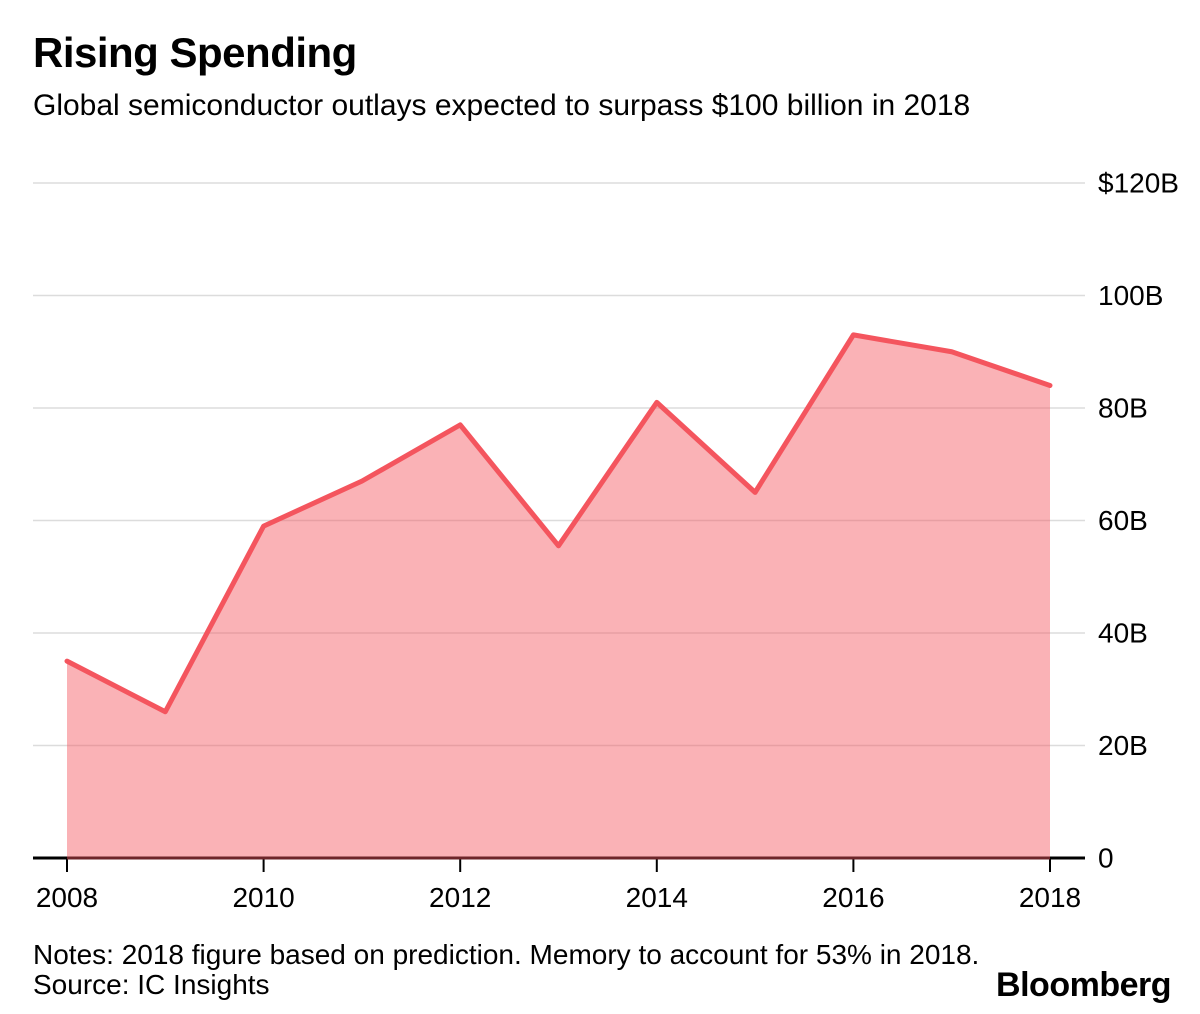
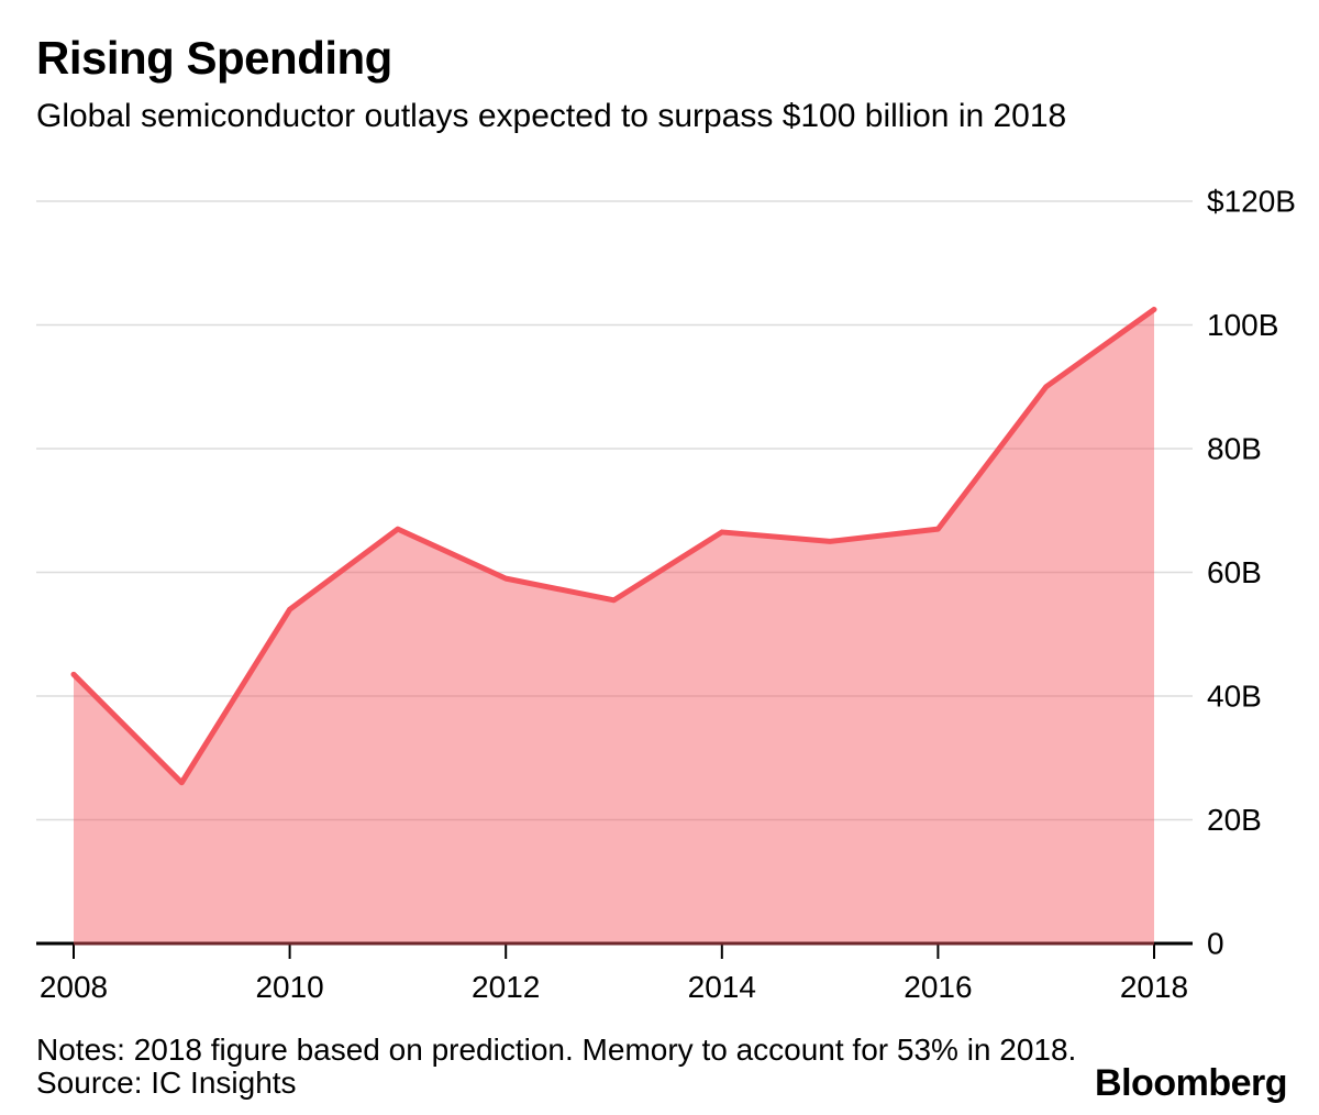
2008: $35B -> $44B
2010: $59B -> $54B
2012: $77B -> $59B
2014: $81B -> $66B
2016: $93B -> $67B
2018: $84B -> $102B
